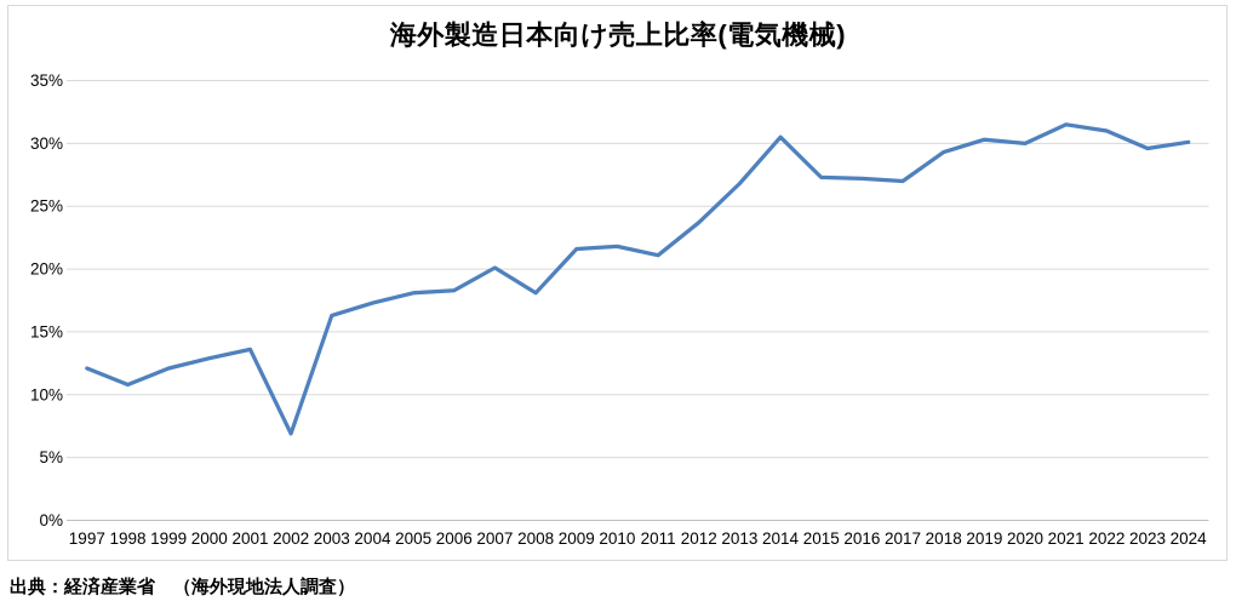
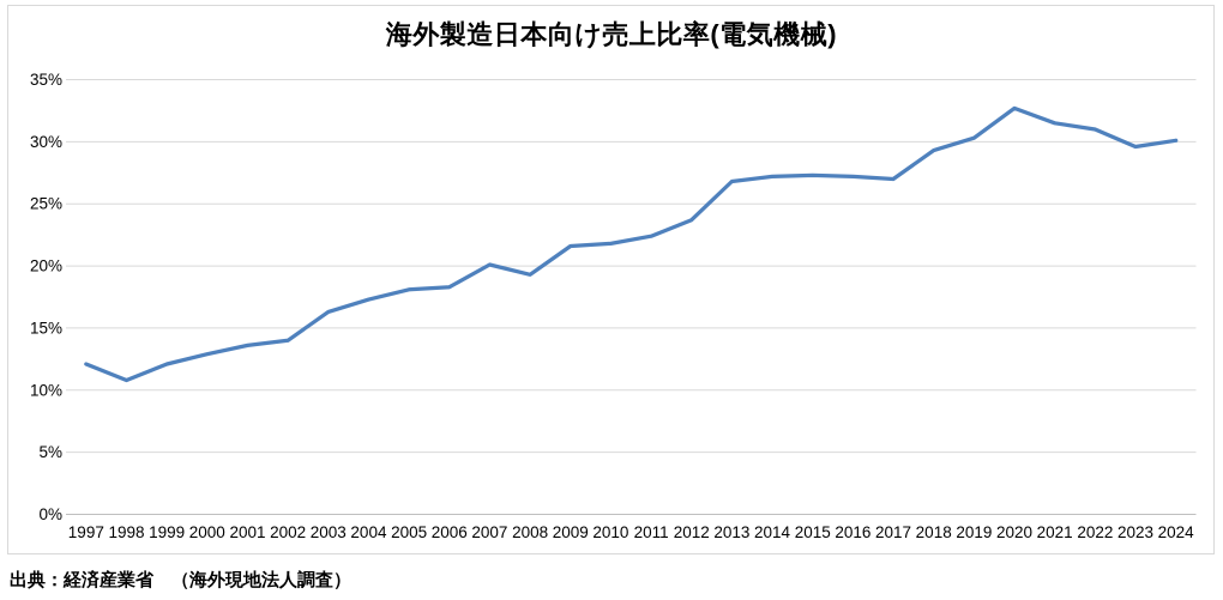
2002: 6.9% -> 14.0%
2008: 18.1% -> 19.3%
2011: 21.1% -> 22.4%
2014: 30.5% -> 27.2%
2020: 30.0% -> 32.7%
